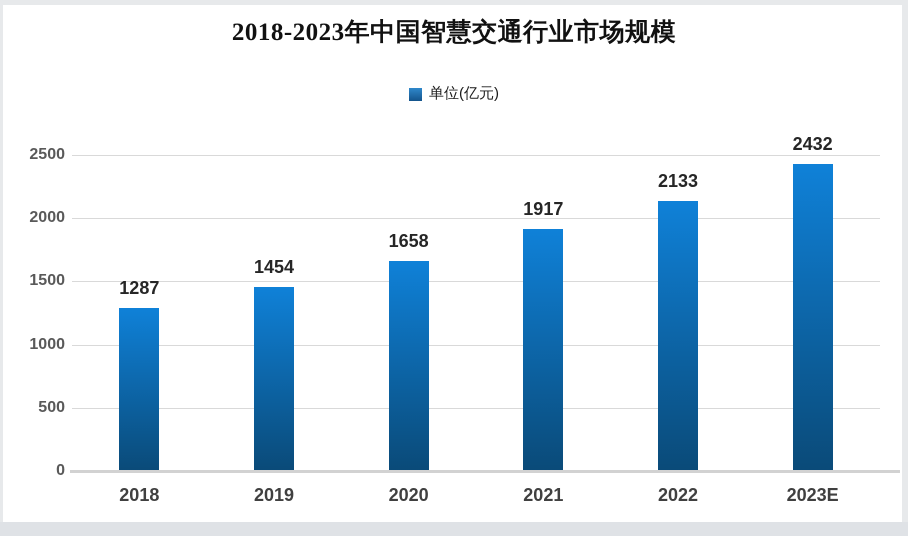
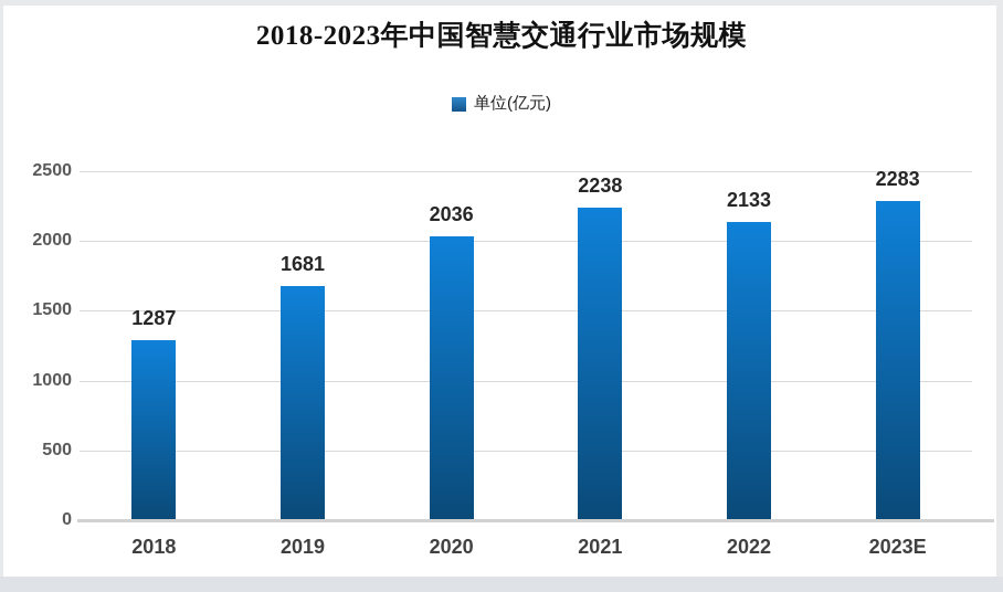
2019: 1454 -> 1681
2020: 1658 -> 2036
2021: 1917 -> 2238
2023E: 2432 -> 2283
